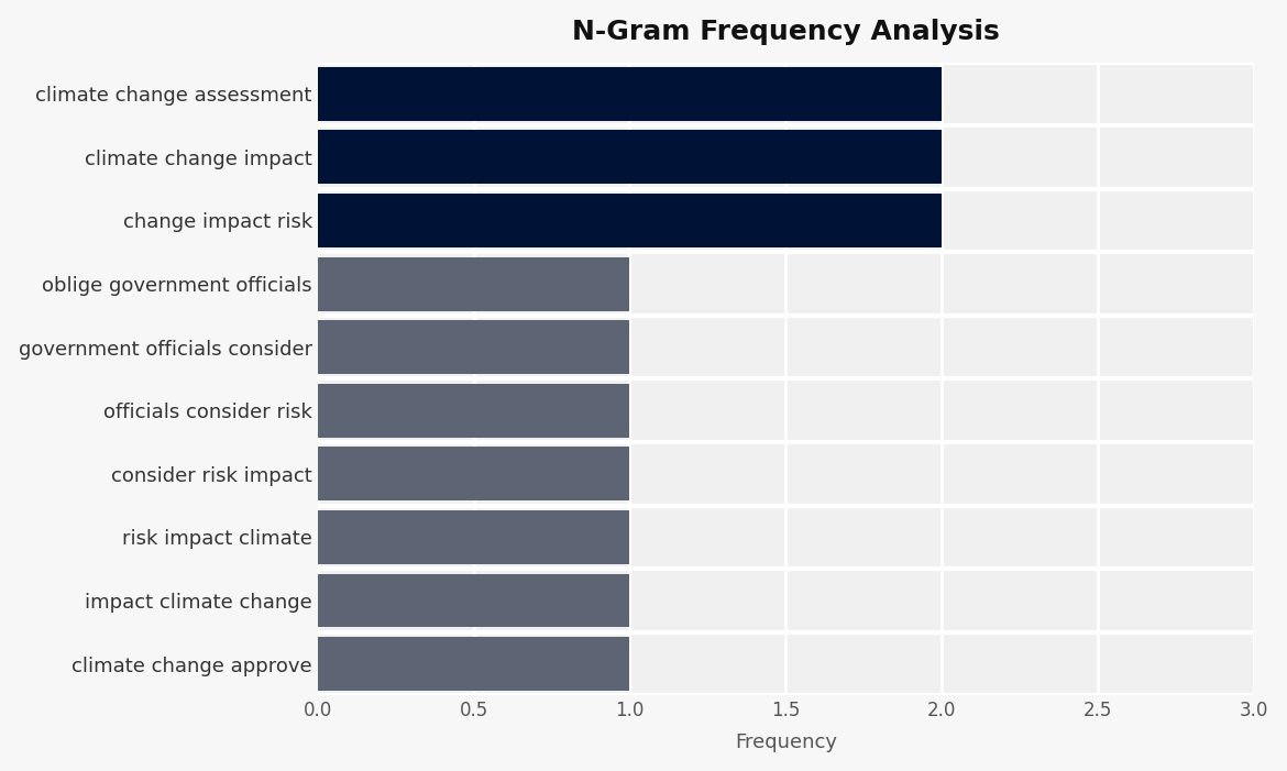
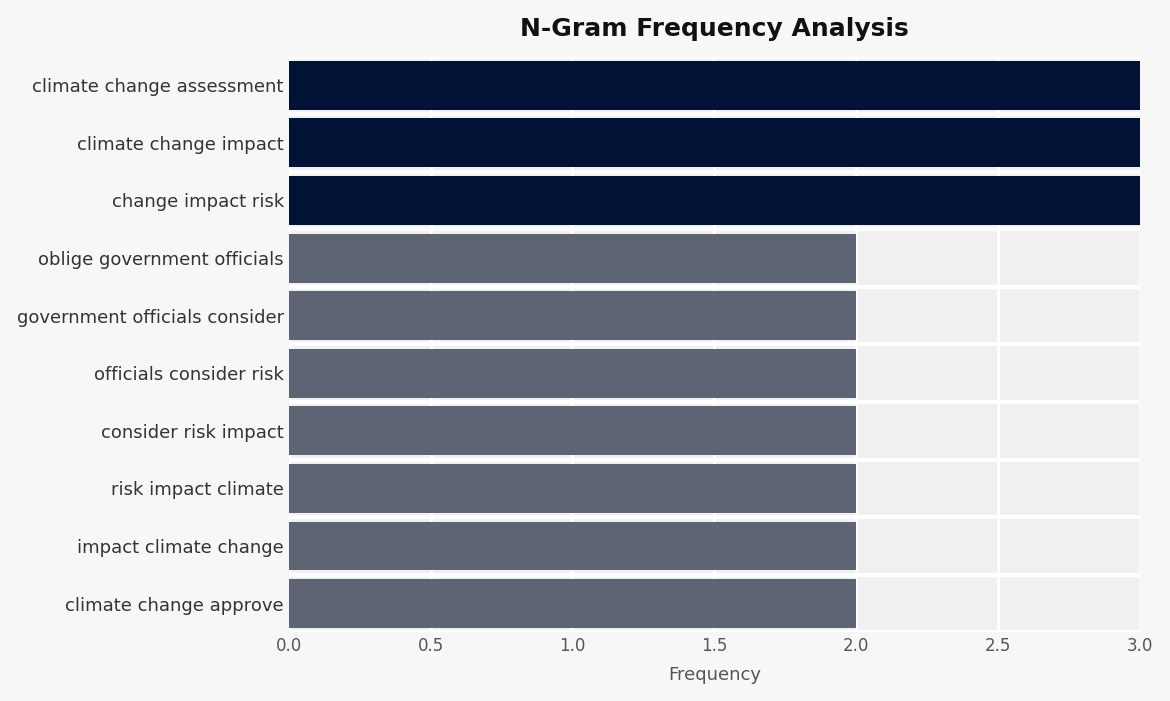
climate change assessment: 2 -> 3
climate change impact: 2 -> 3
change impact risk: 2 -> 3
oblige government officials: 1 -> 2
government officials consider: 1 -> 2
officials consider risk: 1 -> 2
consider risk impact: 1 -> 2
risk impact climate: 1 -> 2
impact climate change: 1 -> 2
climate change approve: 1 -> 2
